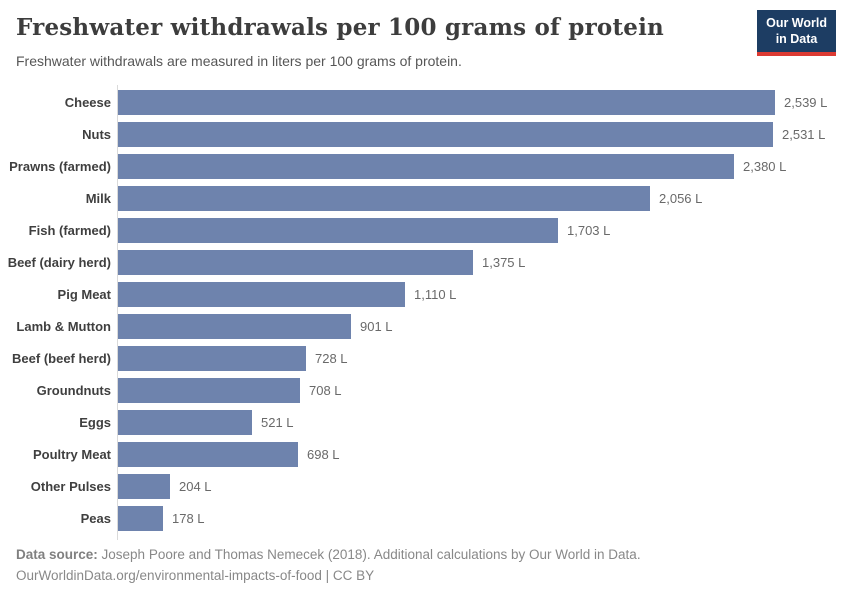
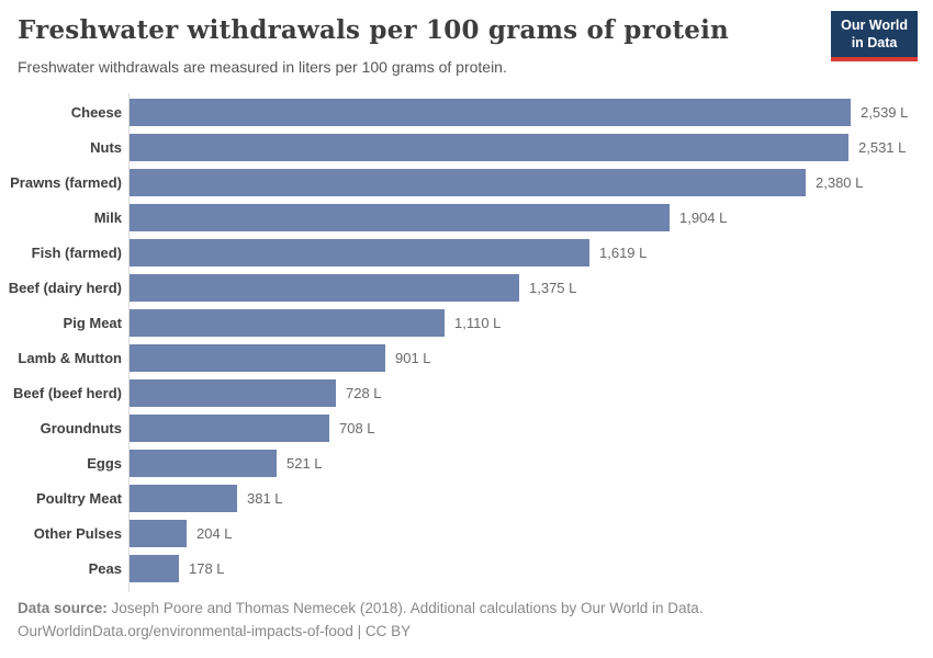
Milk: 2,056 -> 1,904
Fish (farmed): 1,703 -> 1,619
Poultry Meat: 698 -> 381
